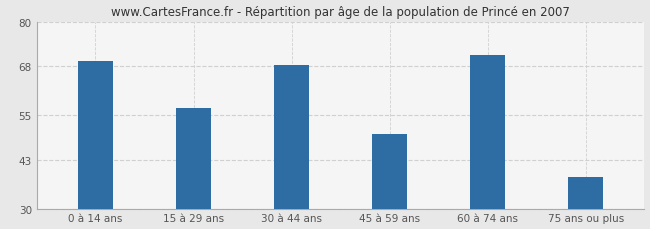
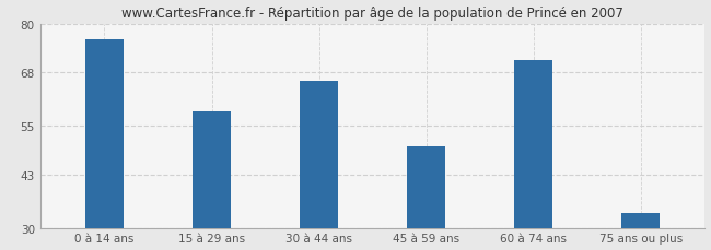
0 à 14 ans: 69.5 -> 76.0
15 à 29 ans: 57.0 -> 58.5
30 à 44 ans: 68.5 -> 66.0
75 ans ou plus: 38.5 -> 33.5
